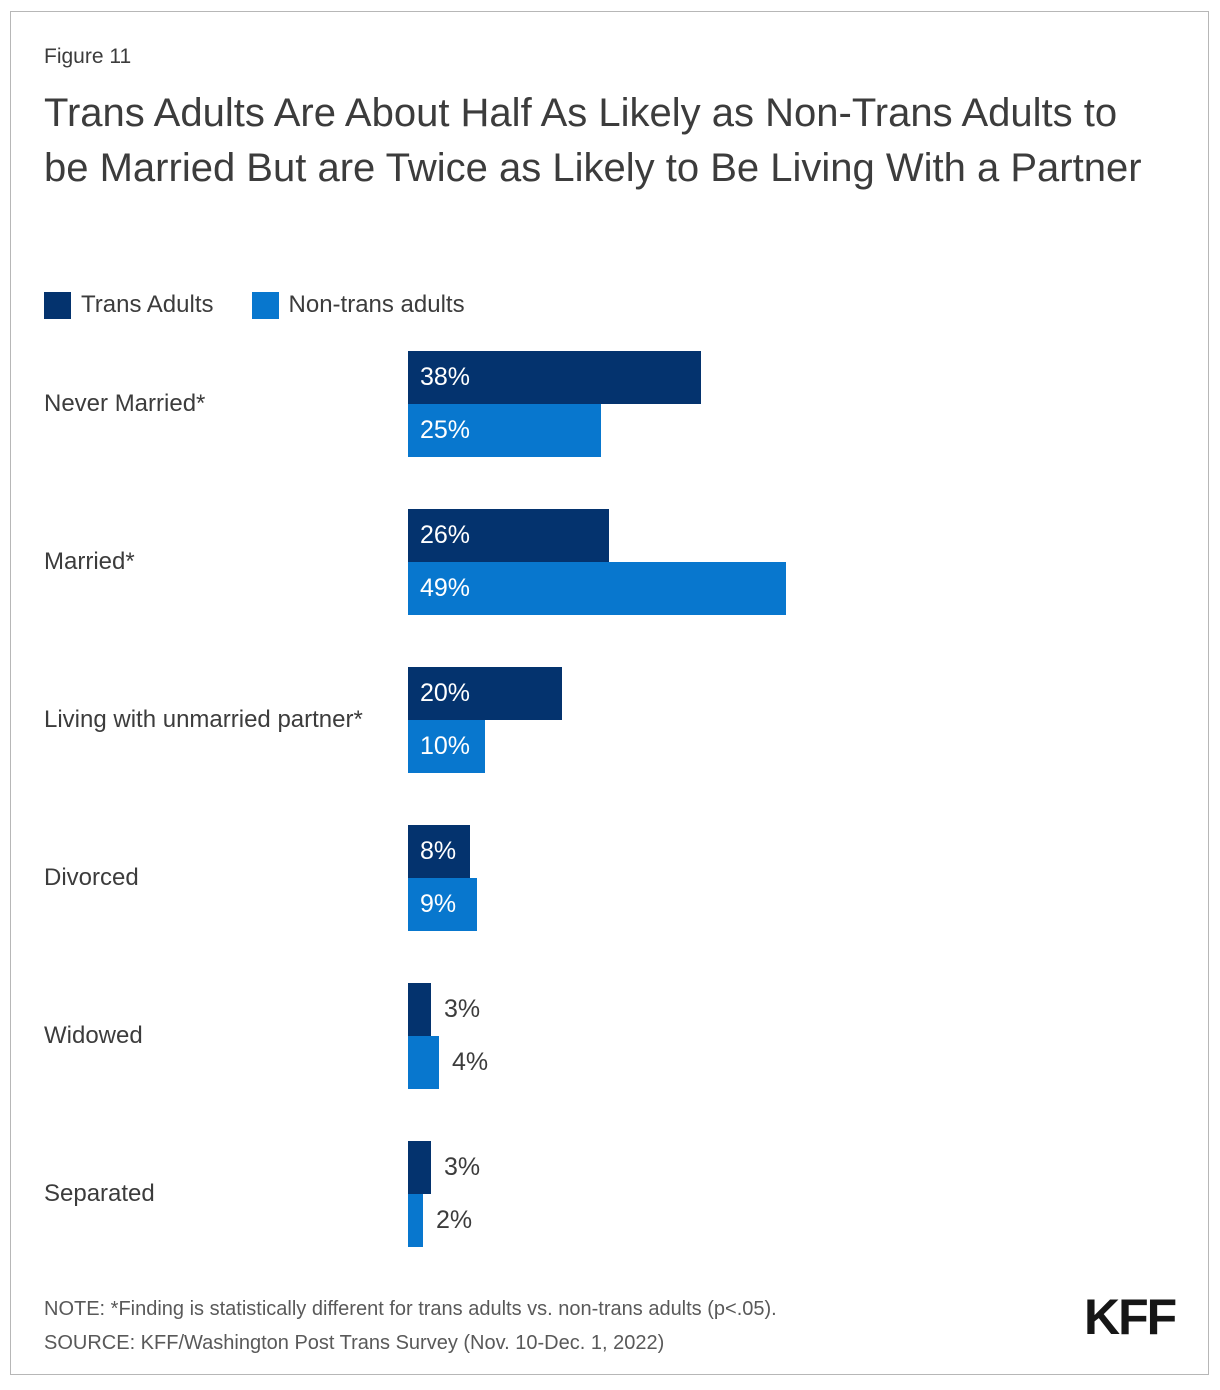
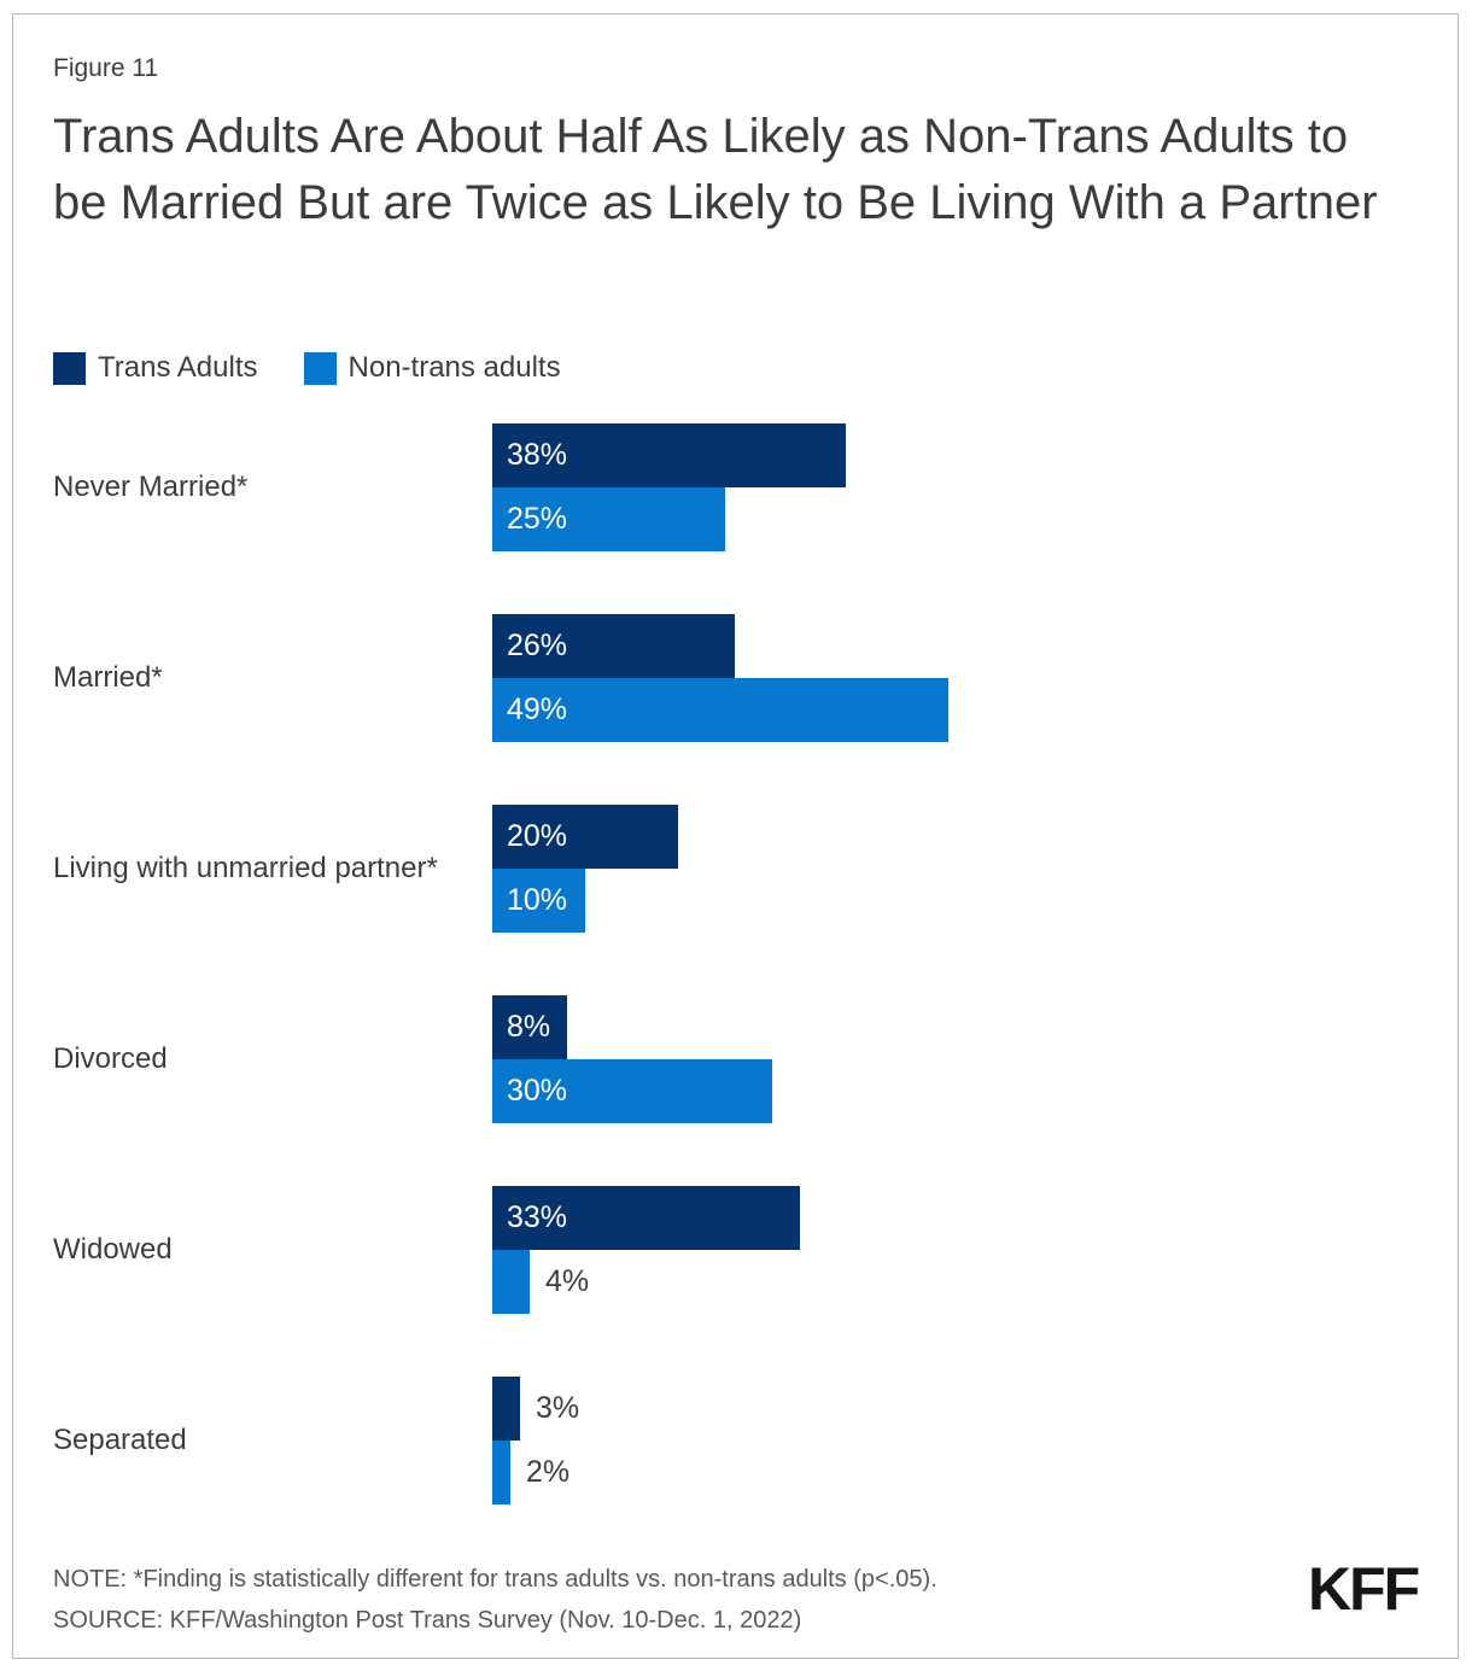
Non-trans adults/Divorced: 9% -> 30%
Trans Adults/Widowed: 3% -> 33%
